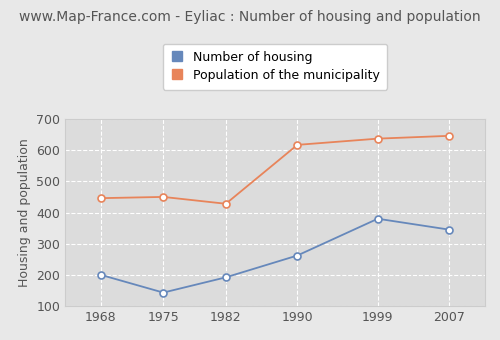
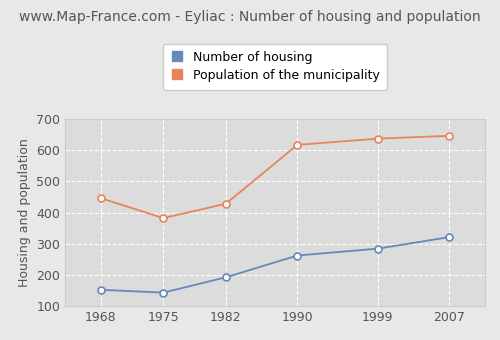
Number of housing/1968: 200 -> 152
Population of the municipality/1975: 450 -> 382
Number of housing/1999: 380 -> 284
Number of housing/2007: 345 -> 321
